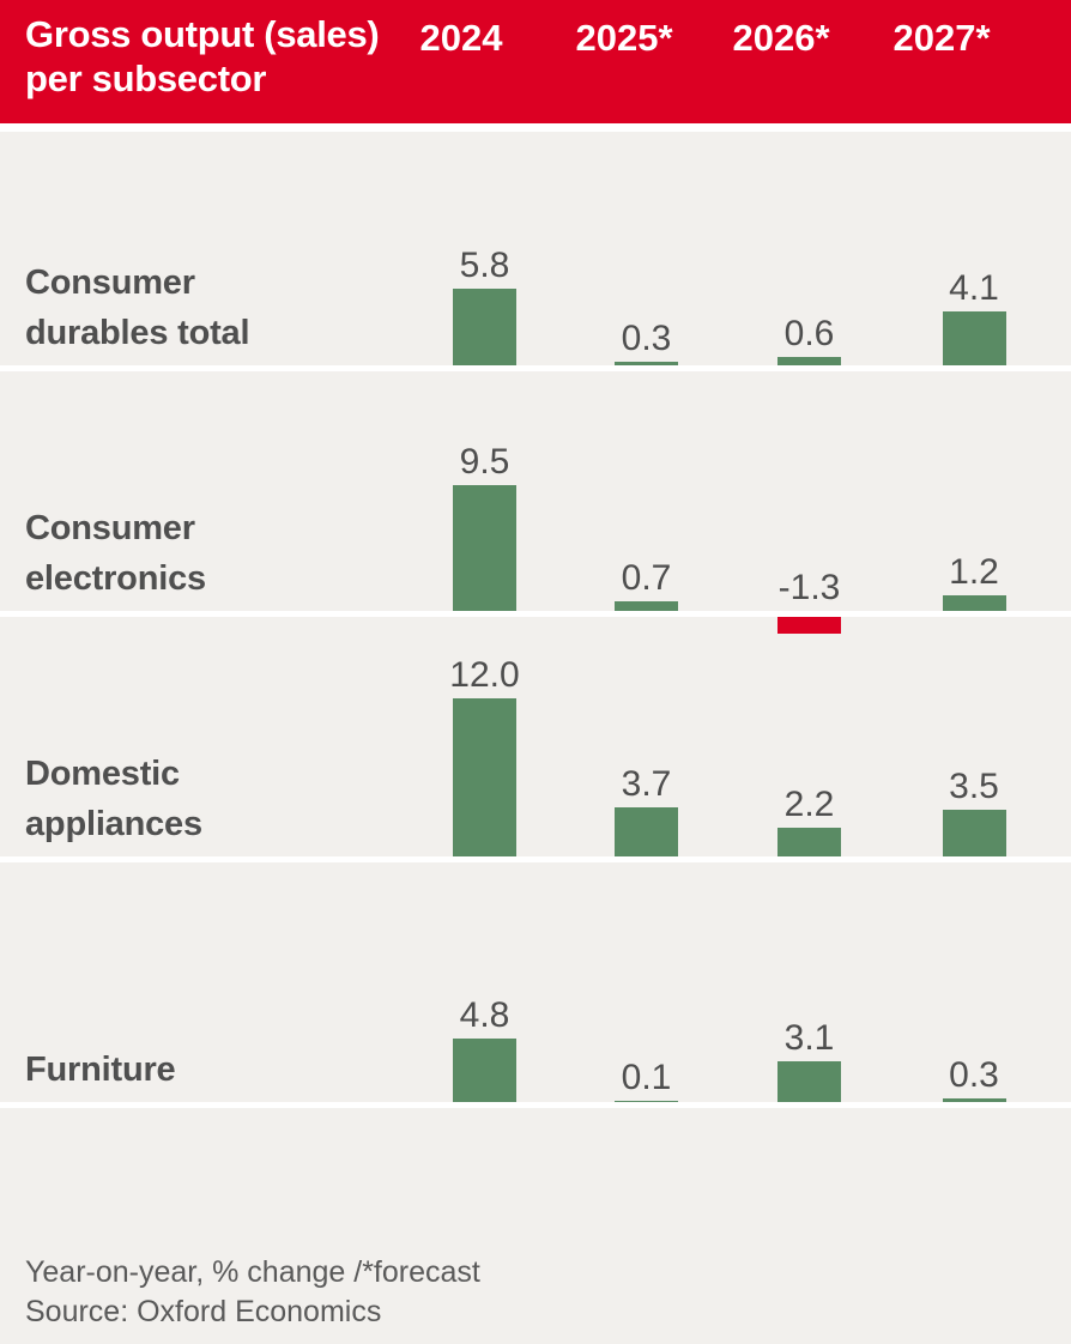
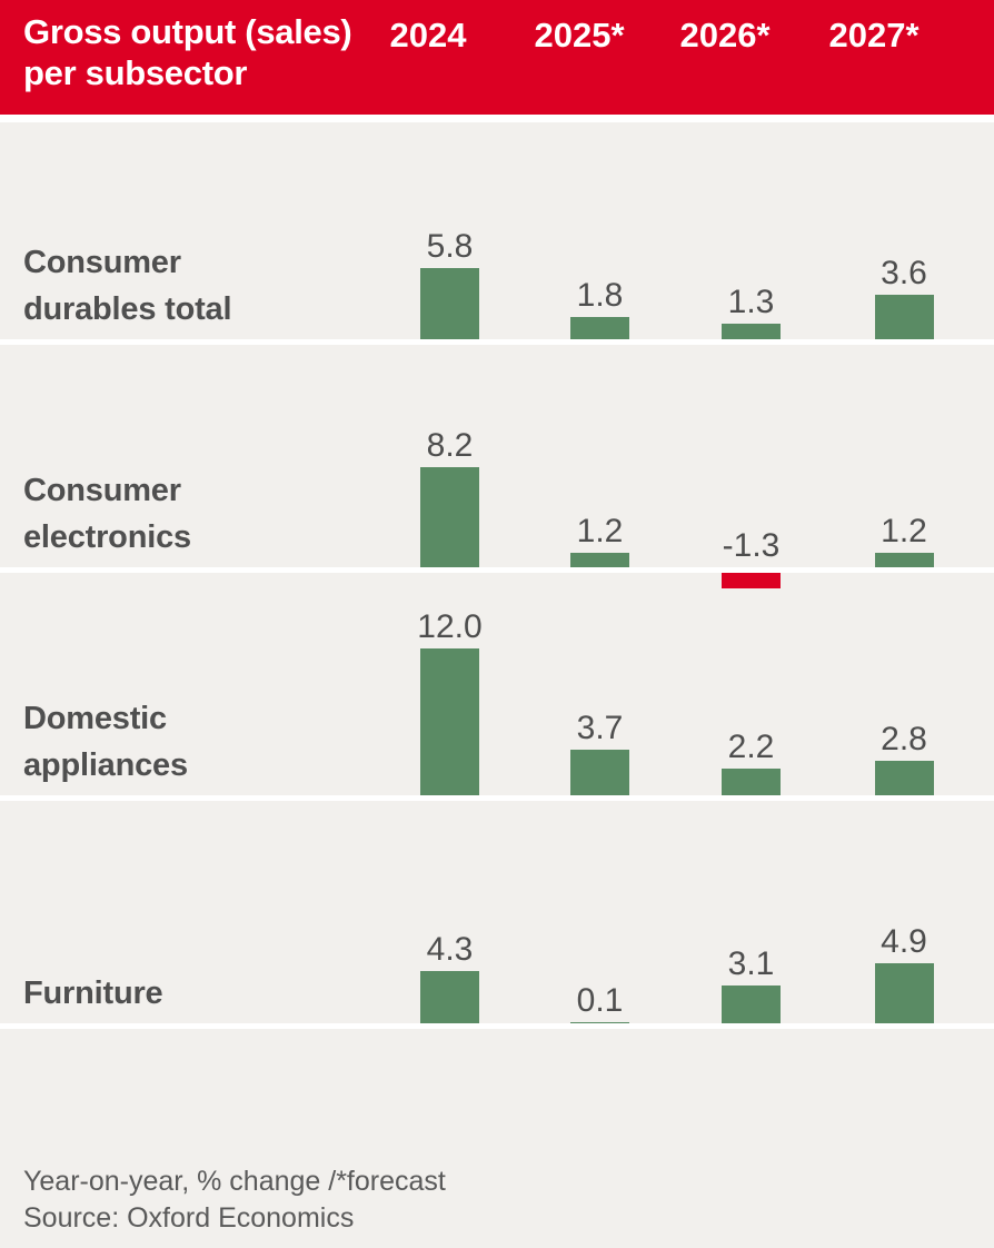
Consumer electronics/2024: 9.5 -> 8.2
Furniture/2024: 4.8 -> 4.3
Consumer durables total/2025*: 0.3 -> 1.8
Consumer electronics/2025*: 0.7 -> 1.2
Consumer durables total/2026*: 0.6 -> 1.3
Consumer durables total/2027*: 4.1 -> 3.6
Domestic appliances/2027*: 3.5 -> 2.8
Furniture/2027*: 0.3 -> 4.9
